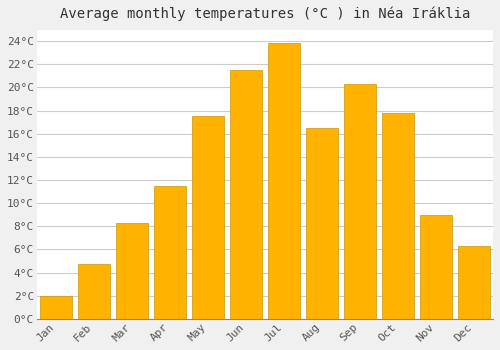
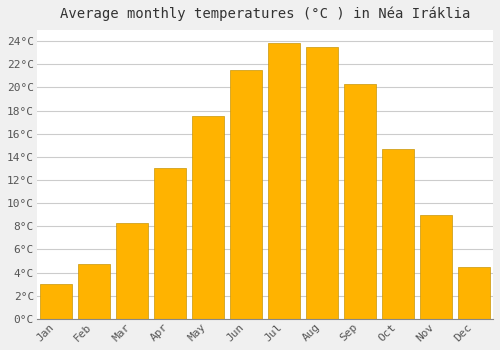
Jan: 2.0°C -> 3.0°C
Apr: 11.5°C -> 13.0°C
Aug: 16.5°C -> 23.5°C
Oct: 17.8°C -> 14.7°C
Dec: 6.3°C -> 4.5°C
